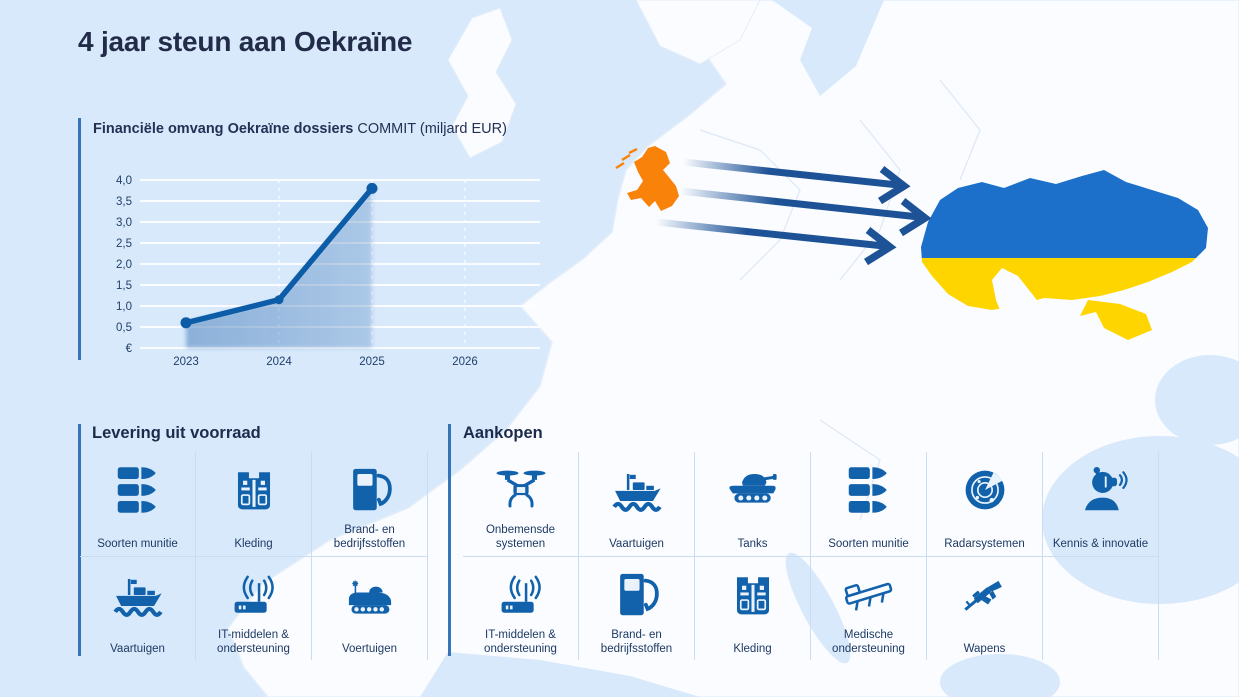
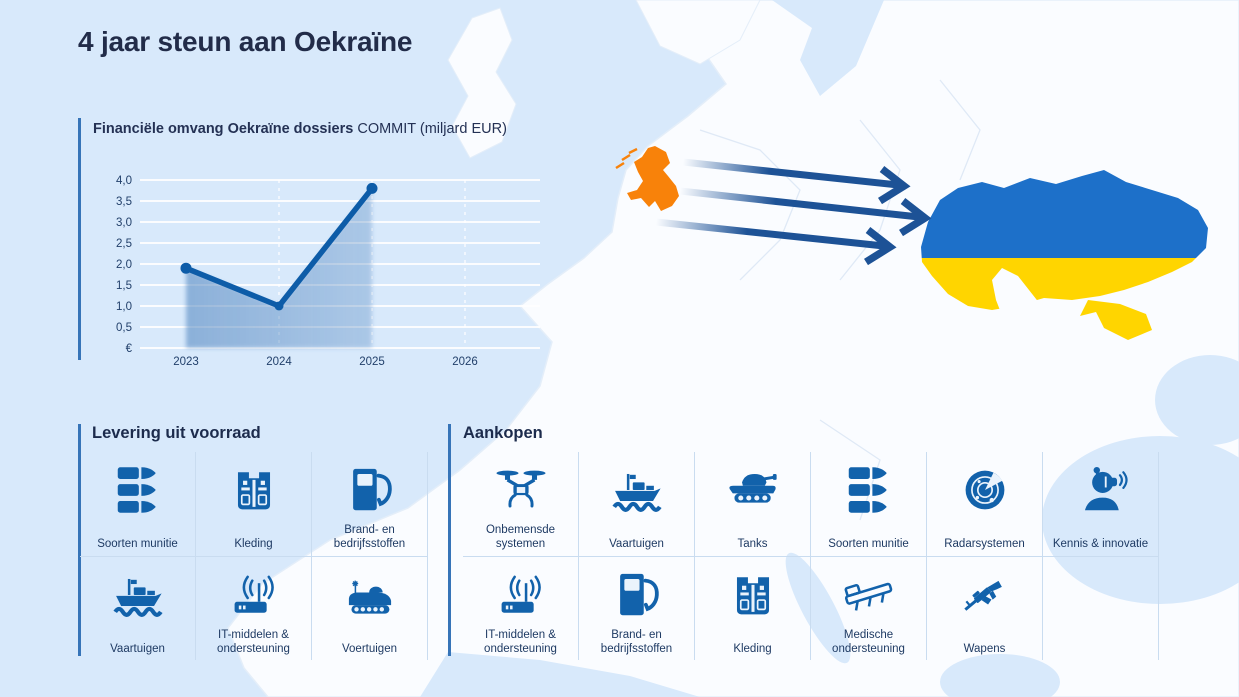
2023: 0,6 -> 1,9
2024: 1,1 -> 1,0
